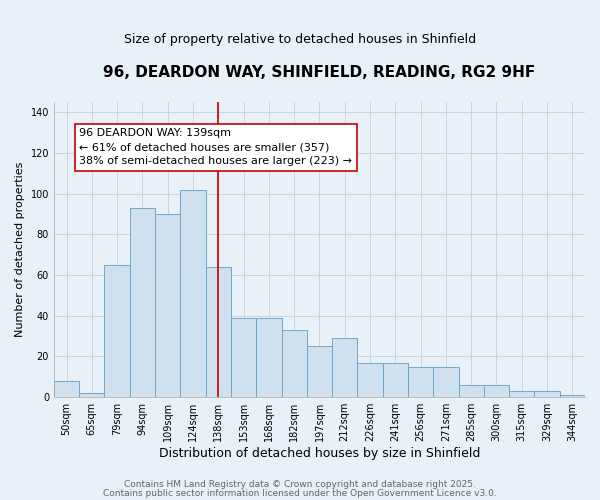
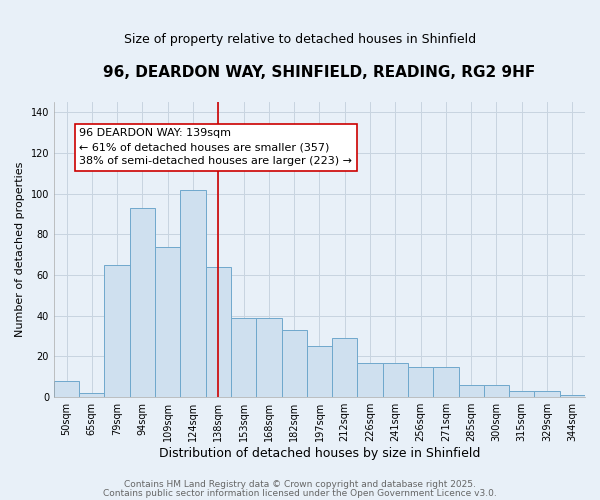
109sqm: 90 -> 74
